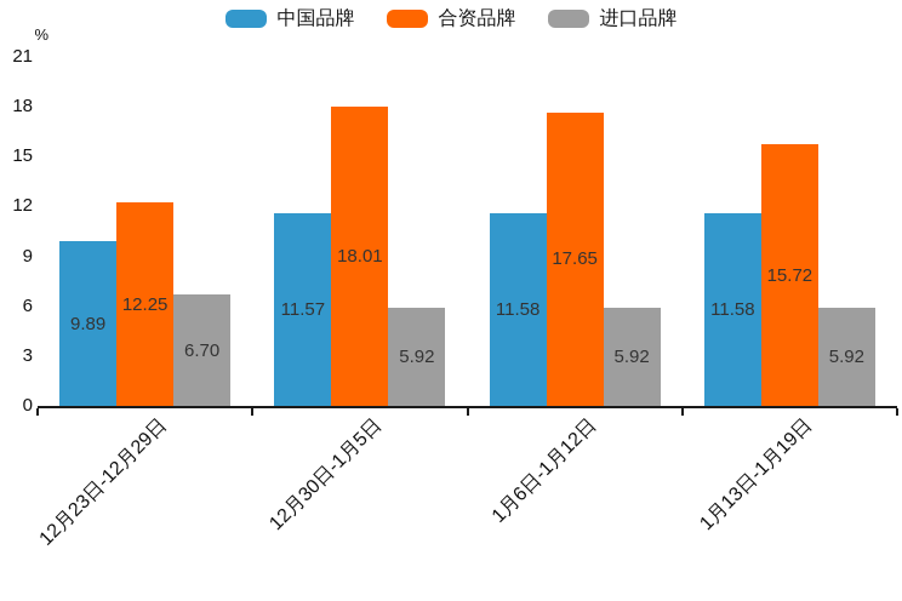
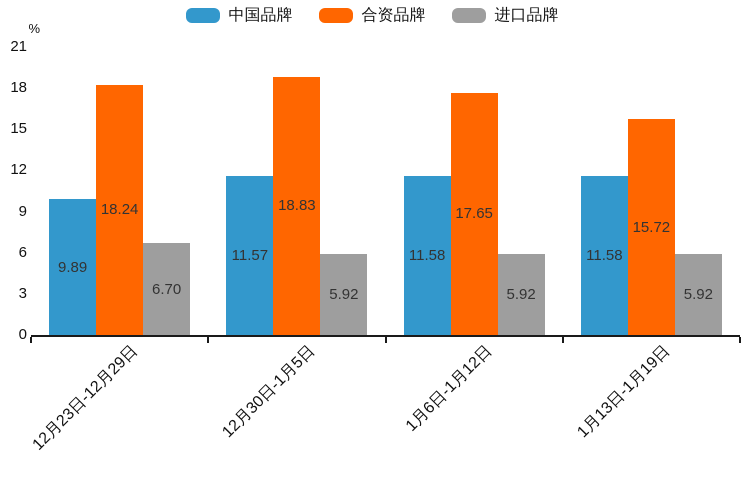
合资品牌/12月23日-12月29日: 12.25 -> 18.24
合资品牌/12月30日-1月5日: 18.01 -> 18.83
